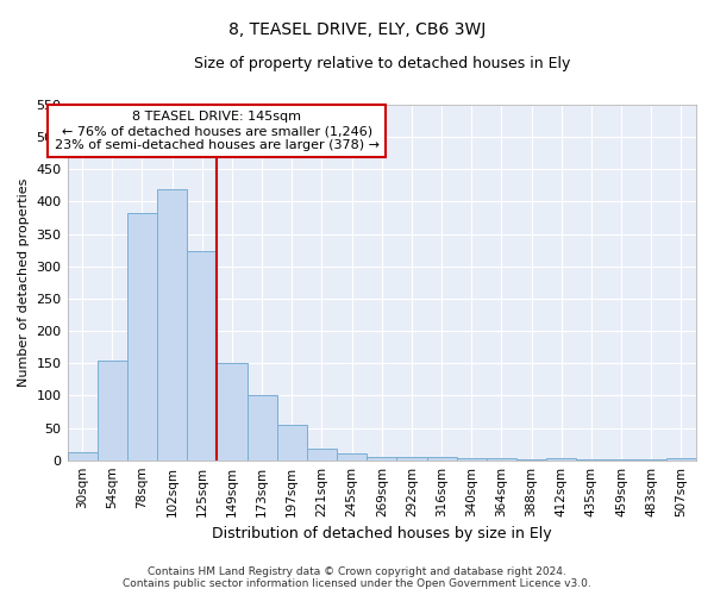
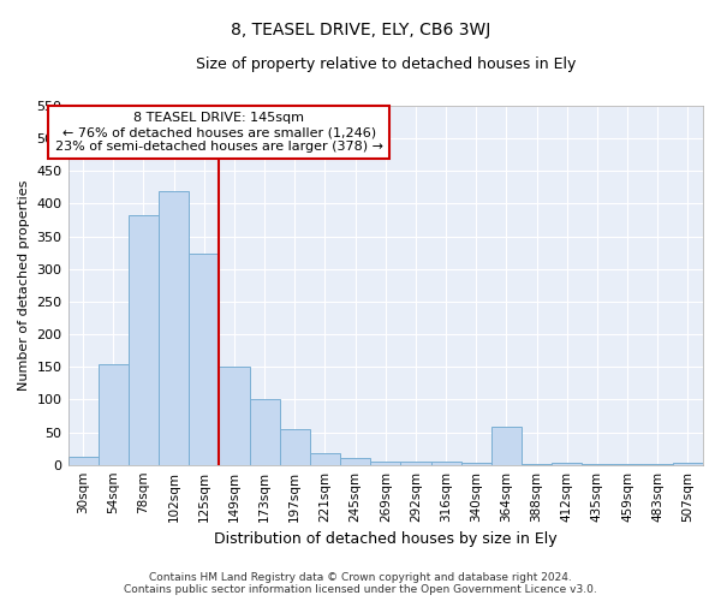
364sqm: 3 -> 58
